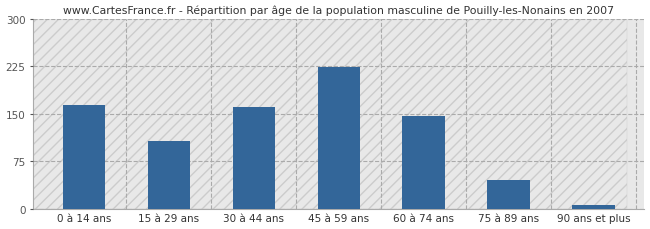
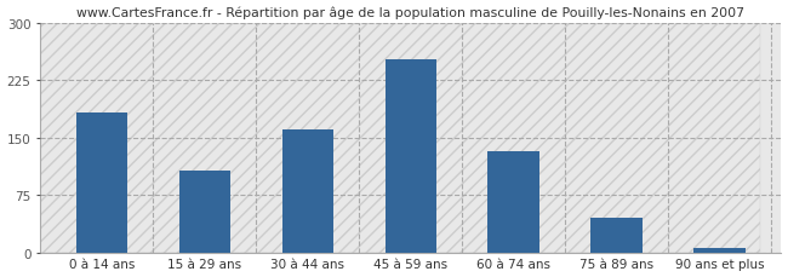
0 à 14 ans: 163 -> 182
45 à 59 ans: 224 -> 252
60 à 74 ans: 146 -> 132
